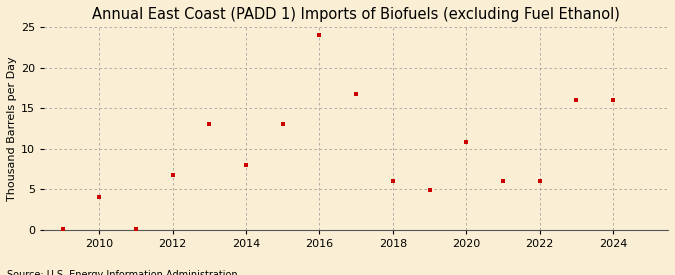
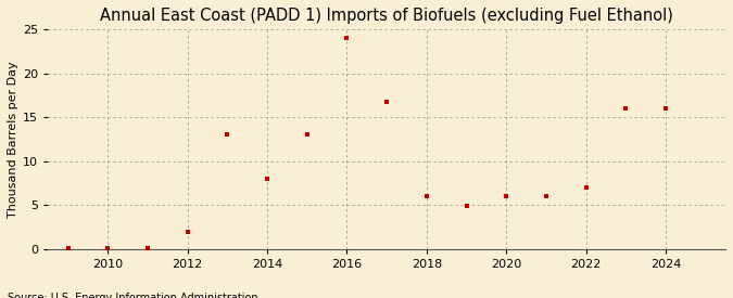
2010: 4.0 -> 0.1
2012: 6.8 -> 2.0
2020: 10.8 -> 6.0
2022: 6.0 -> 7.0
